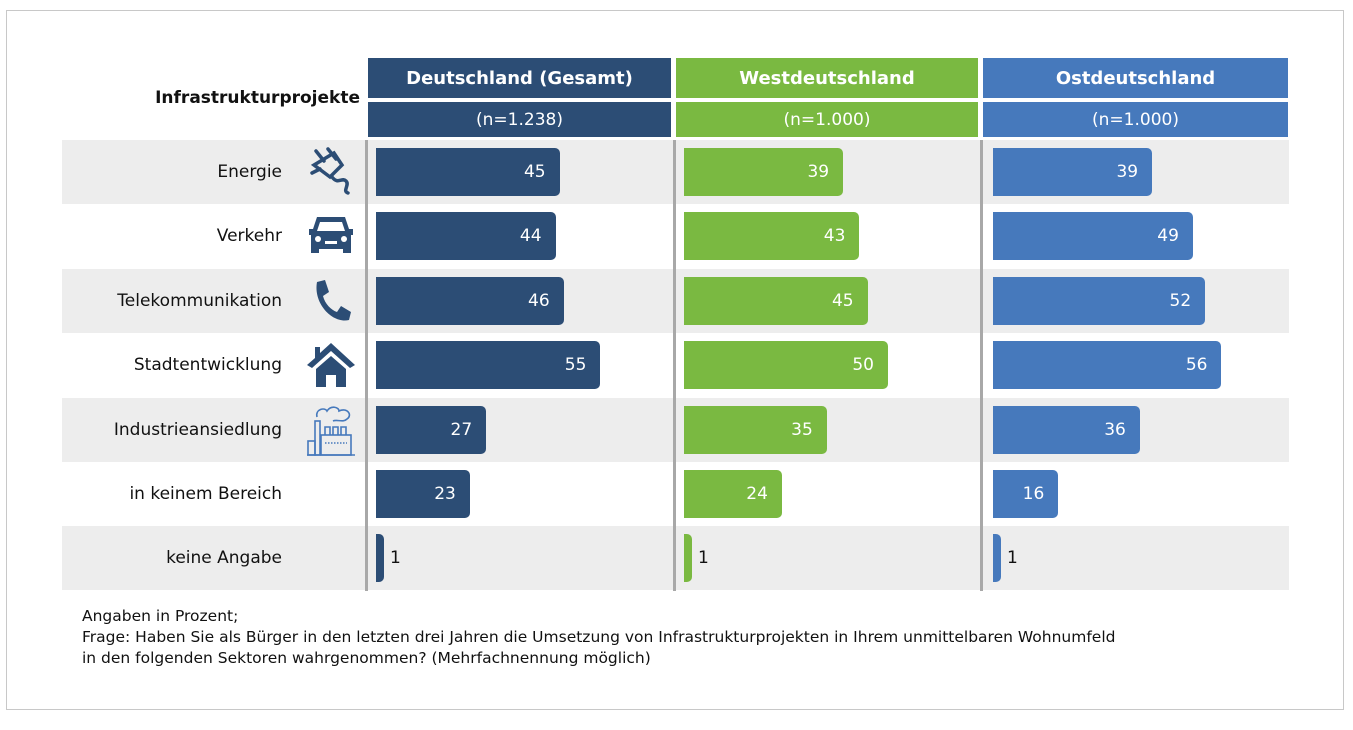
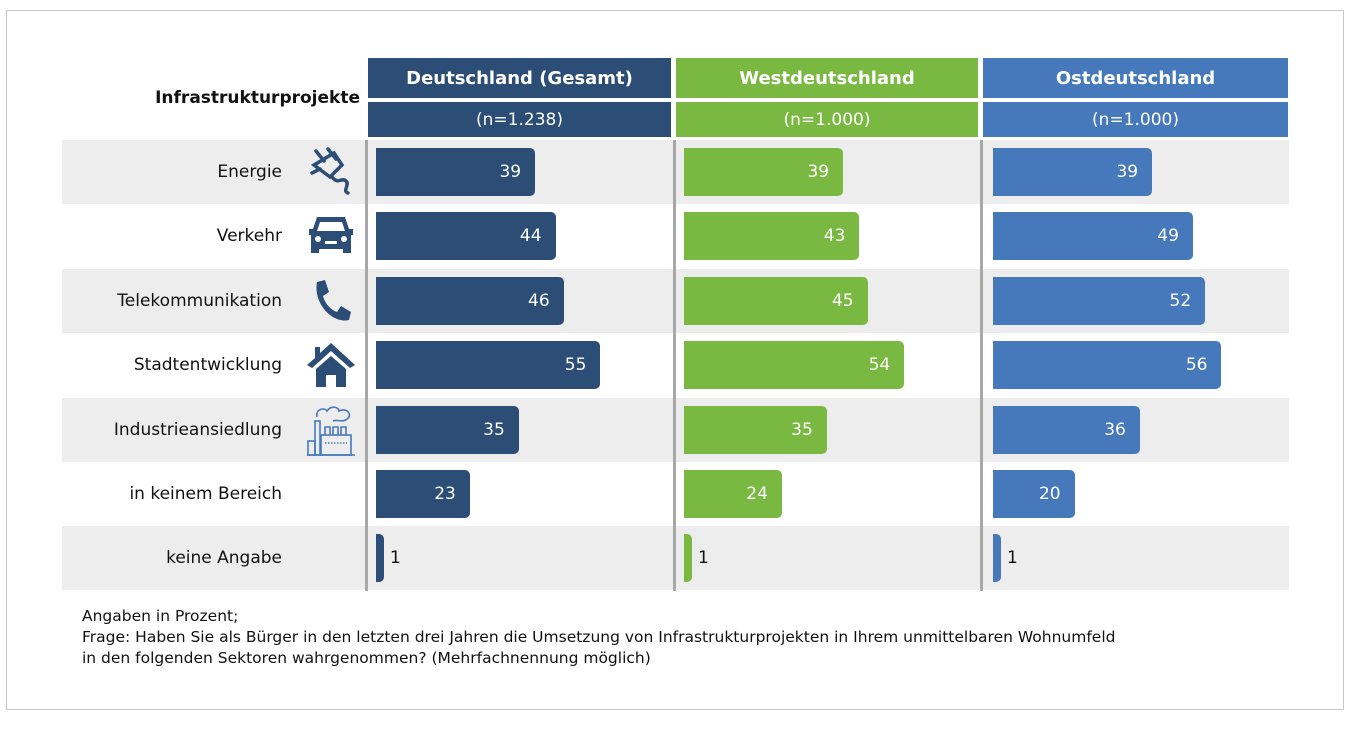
Deutschland (Gesamt)/Energie: 45 -> 39
Westdeutschland/Stadtentwicklung: 50 -> 54
Deutschland (Gesamt)/Industrieansiedlung: 27 -> 35
Ostdeutschland/in keinem Bereich: 16 -> 20
